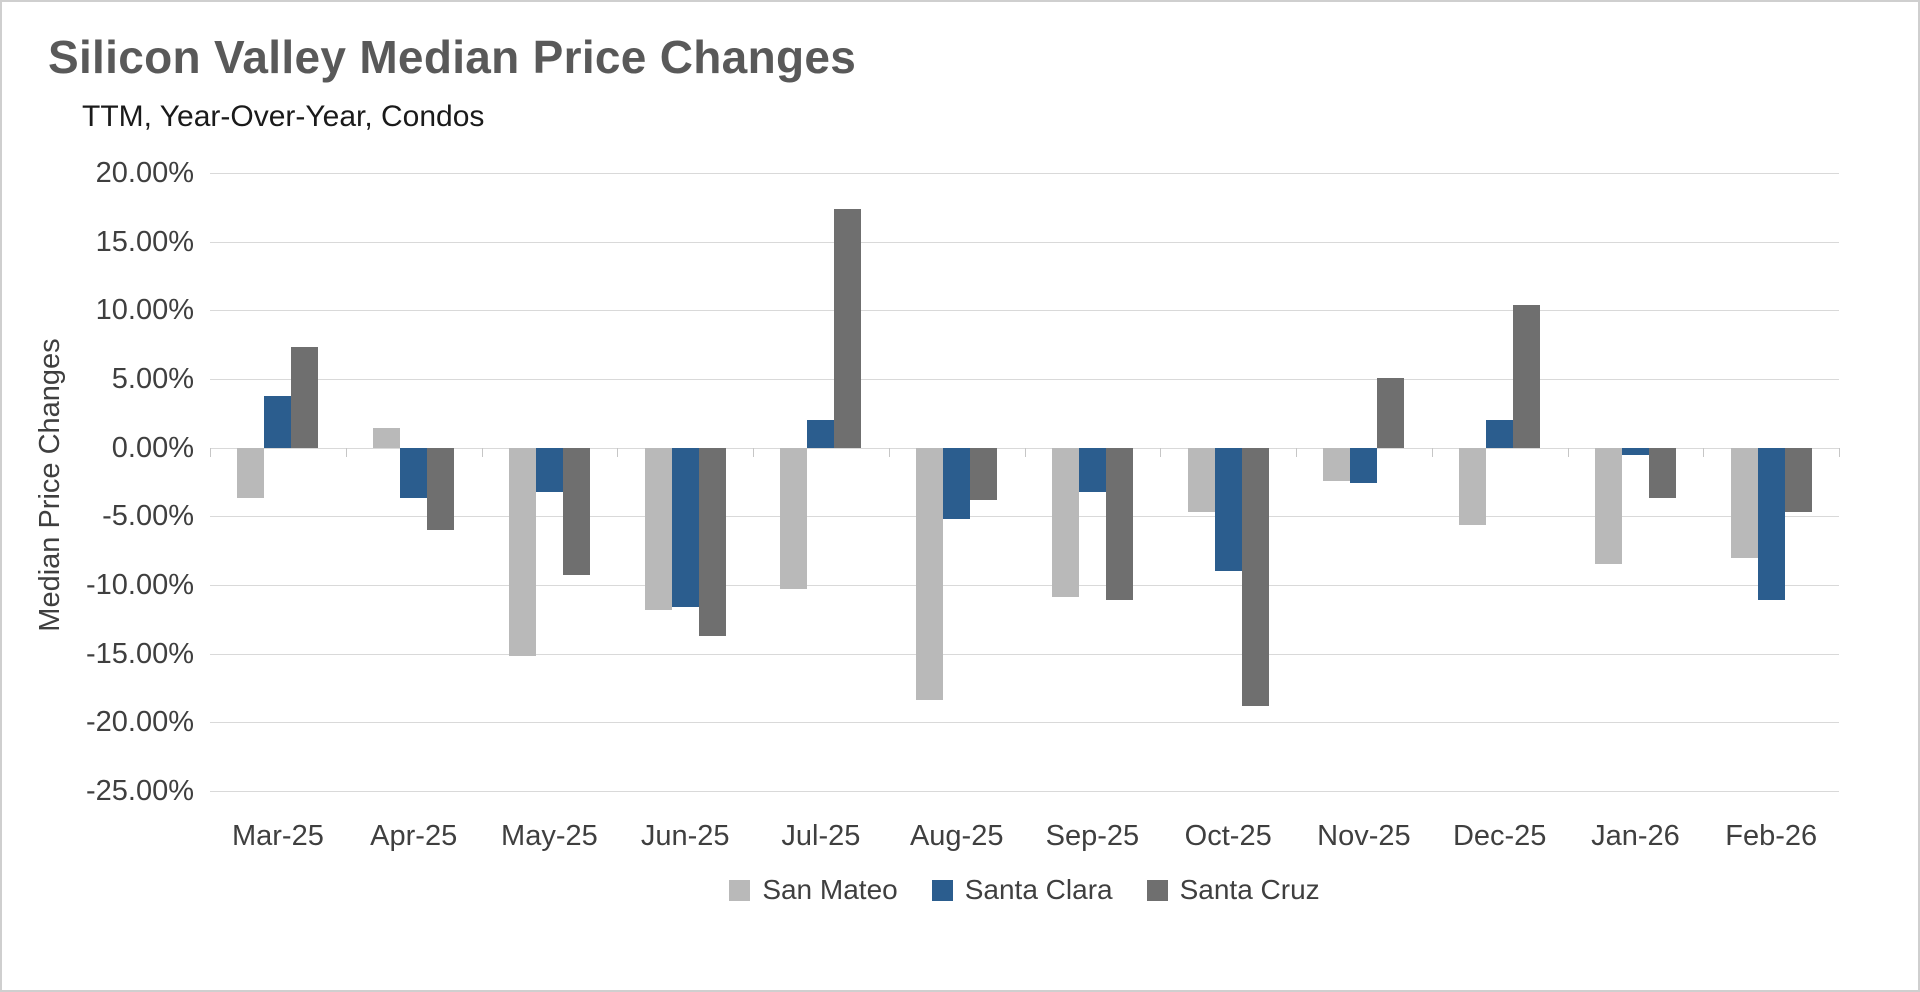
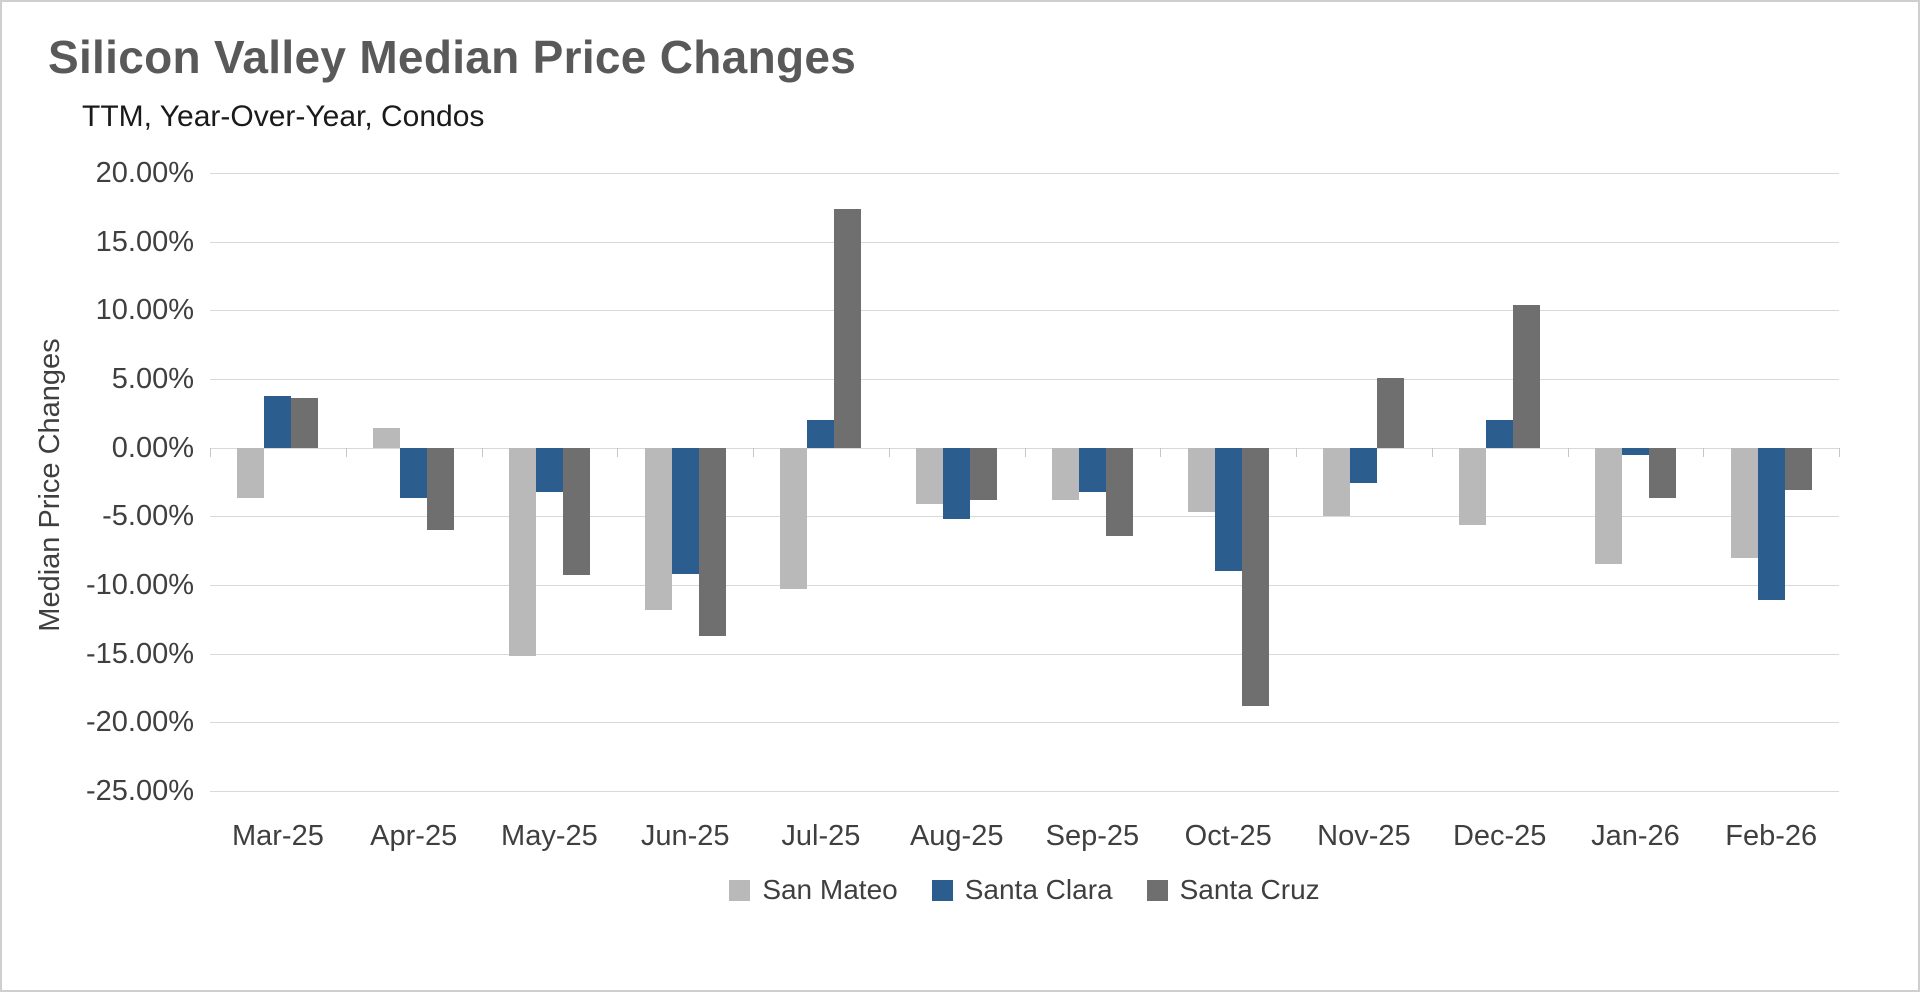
Santa Cruz/Mar-25: 7.3% -> 3.6%
Santa Clara/Jun-25: -11.6% -> -9.2%
San Mateo/Aug-25: -18.4% -> -4.1%
San Mateo/Sep-25: -10.9% -> -3.8%
Santa Cruz/Sep-25: -11.1% -> -6.4%
San Mateo/Nov-25: -2.4% -> -5.0%
Santa Cruz/Feb-26: -4.7% -> -3.1%
